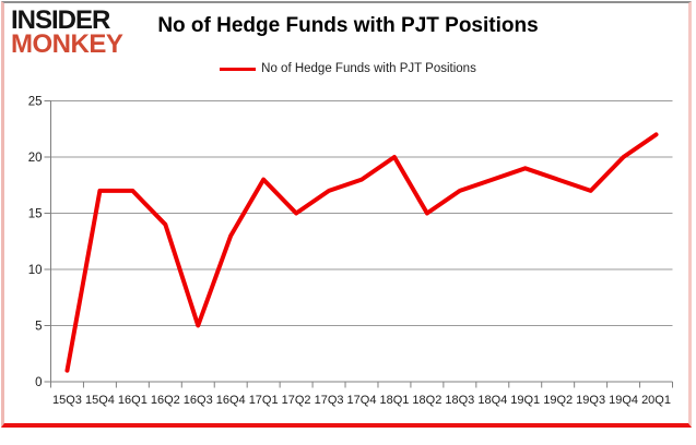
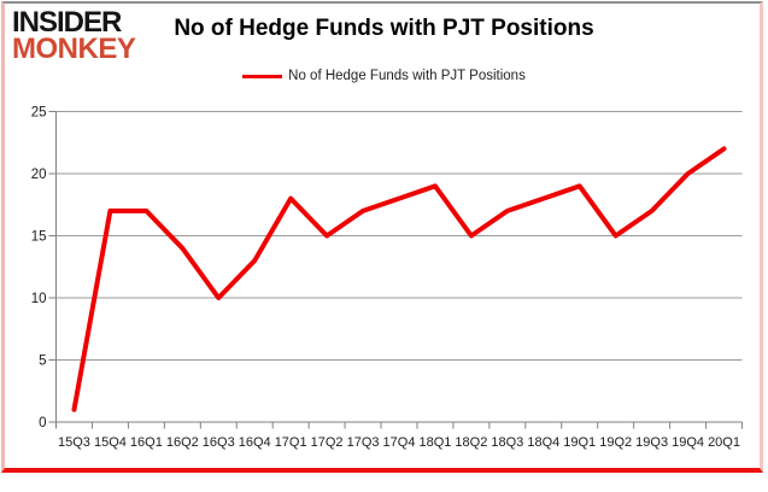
16Q3: 5 -> 10
18Q1: 20 -> 19
19Q2: 18 -> 15
